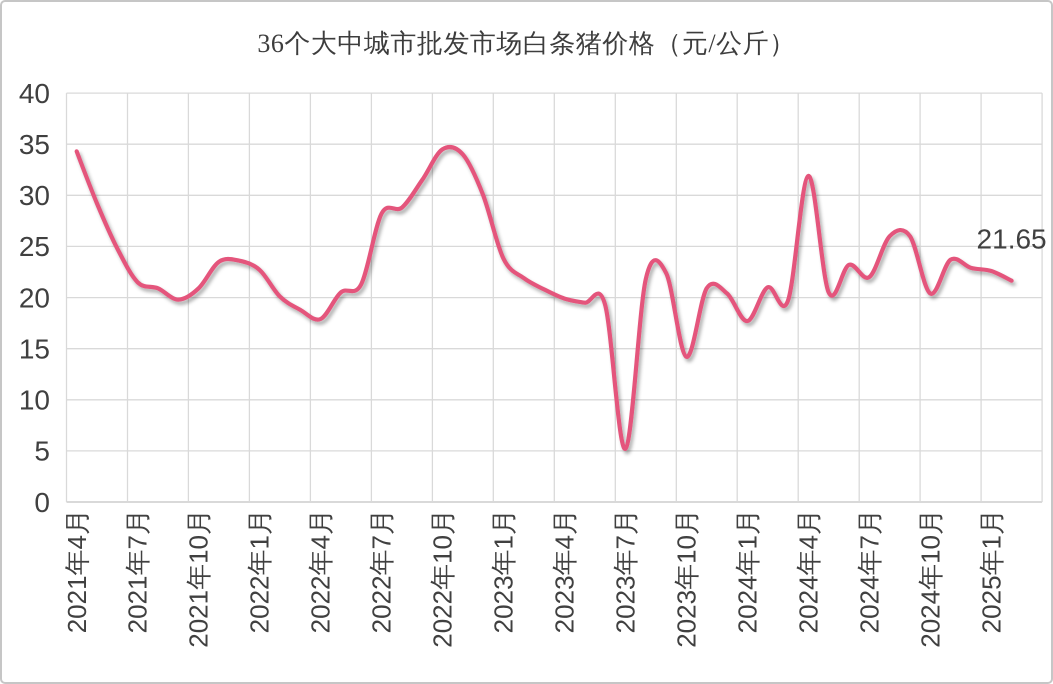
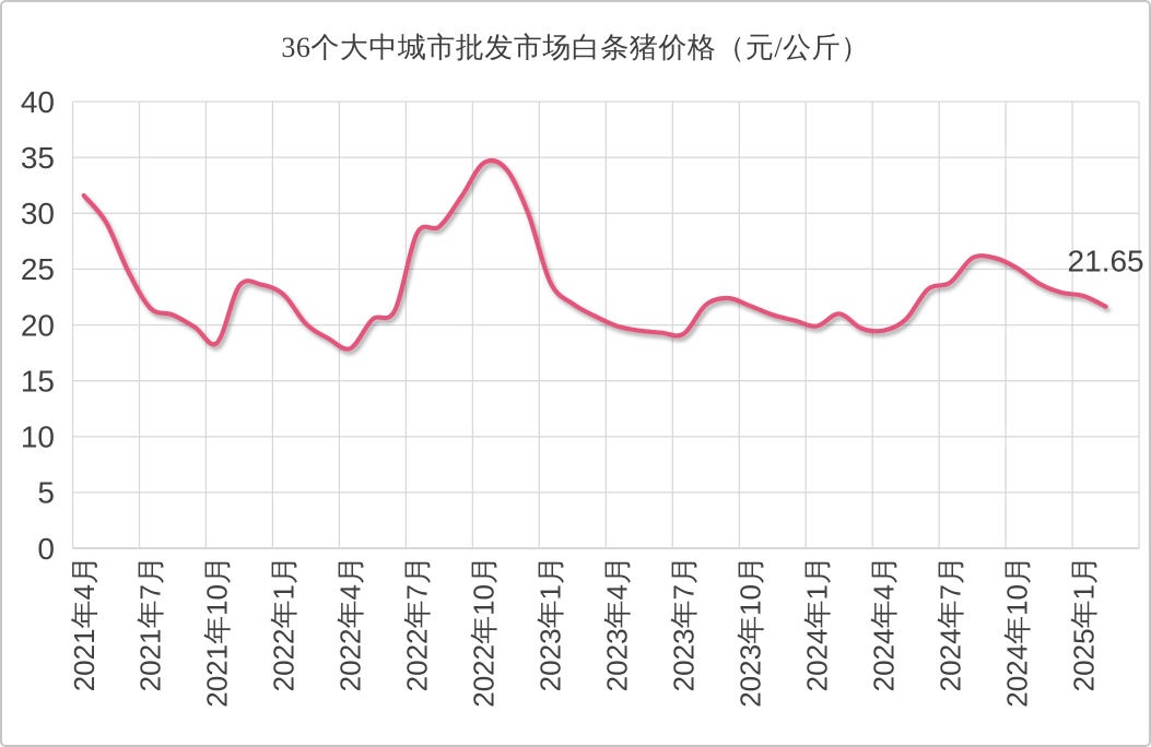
2021年4月: 34.3 -> 31.6
2021年10月: 20.9 -> 18.4
2023年7月: 5.2 -> 19.2
2023年10月: 14.2 -> 21.7
2024年1月: 17.7 -> 19.9
2024年4月: 31.9 -> 19.5
2024年7月: 22.0 -> 23.8
2024年10月: 20.4 -> 25.1
